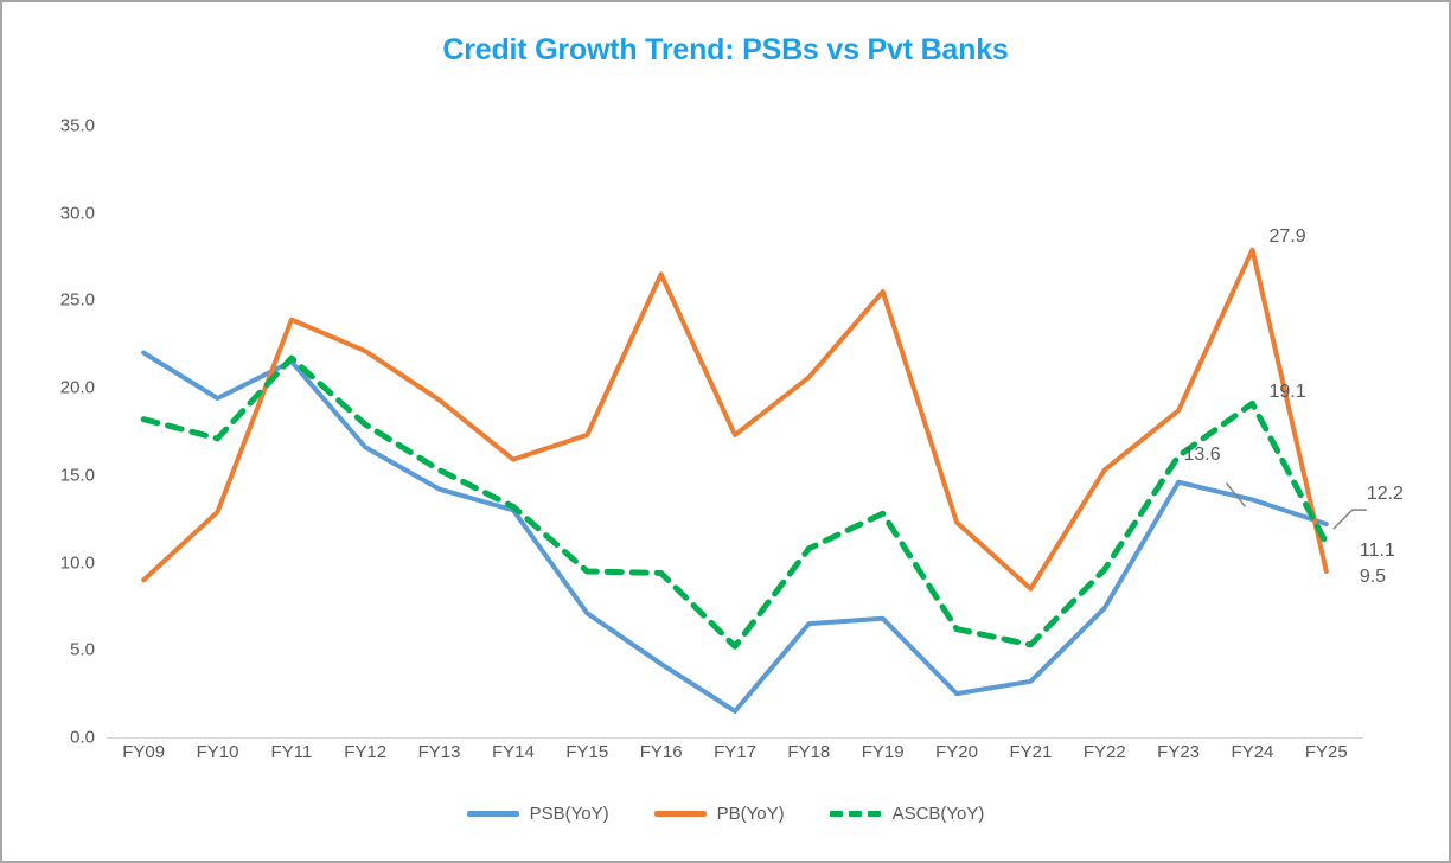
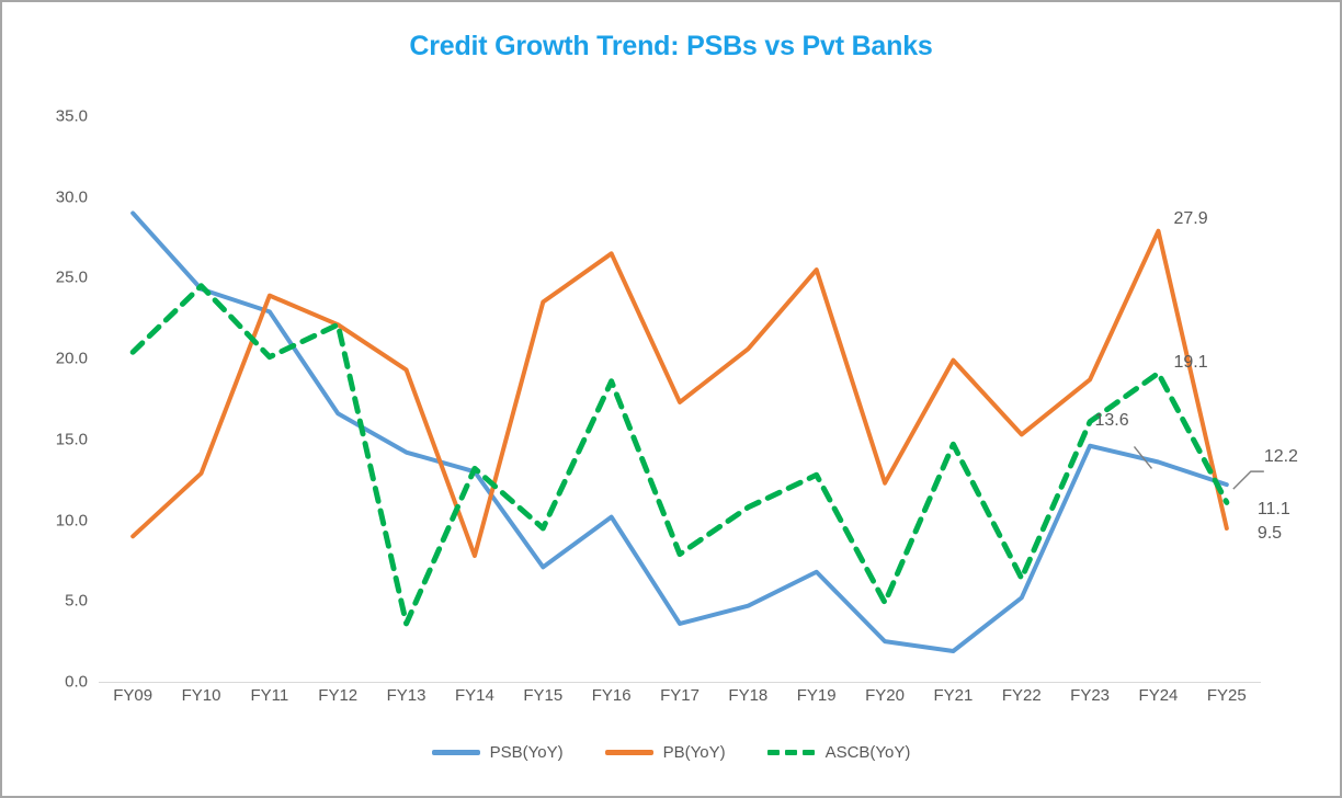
PSB(YoY)/FY09: 22.0 -> 29.0
ASCB(YoY)/FY09: 18.2 -> 20.4
PSB(YoY)/FY10: 19.4 -> 24.3
ASCB(YoY)/FY10: 17.1 -> 24.5
PSB(YoY)/FY11: 21.5 -> 22.9
ASCB(YoY)/FY11: 21.7 -> 20.1
ASCB(YoY)/FY12: 17.9 -> 22.1
ASCB(YoY)/FY13: 15.3 -> 3.6
PB(YoY)/FY14: 15.9 -> 7.8
PB(YoY)/FY15: 17.3 -> 23.5
PSB(YoY)/FY16: 4.2 -> 10.2
ASCB(YoY)/FY16: 9.4 -> 18.6
PSB(YoY)/FY17: 1.5 -> 3.6
ASCB(YoY)/FY17: 5.2 -> 7.9
PSB(YoY)/FY18: 6.5 -> 4.7
ASCB(YoY)/FY20: 6.2 -> 4.9
PSB(YoY)/FY21: 3.2 -> 1.9
PB(YoY)/FY21: 8.5 -> 19.9
ASCB(YoY)/FY21: 5.3 -> 14.7
PSB(YoY)/FY22: 7.4 -> 5.2
ASCB(YoY)/FY22: 9.6 -> 6.4
